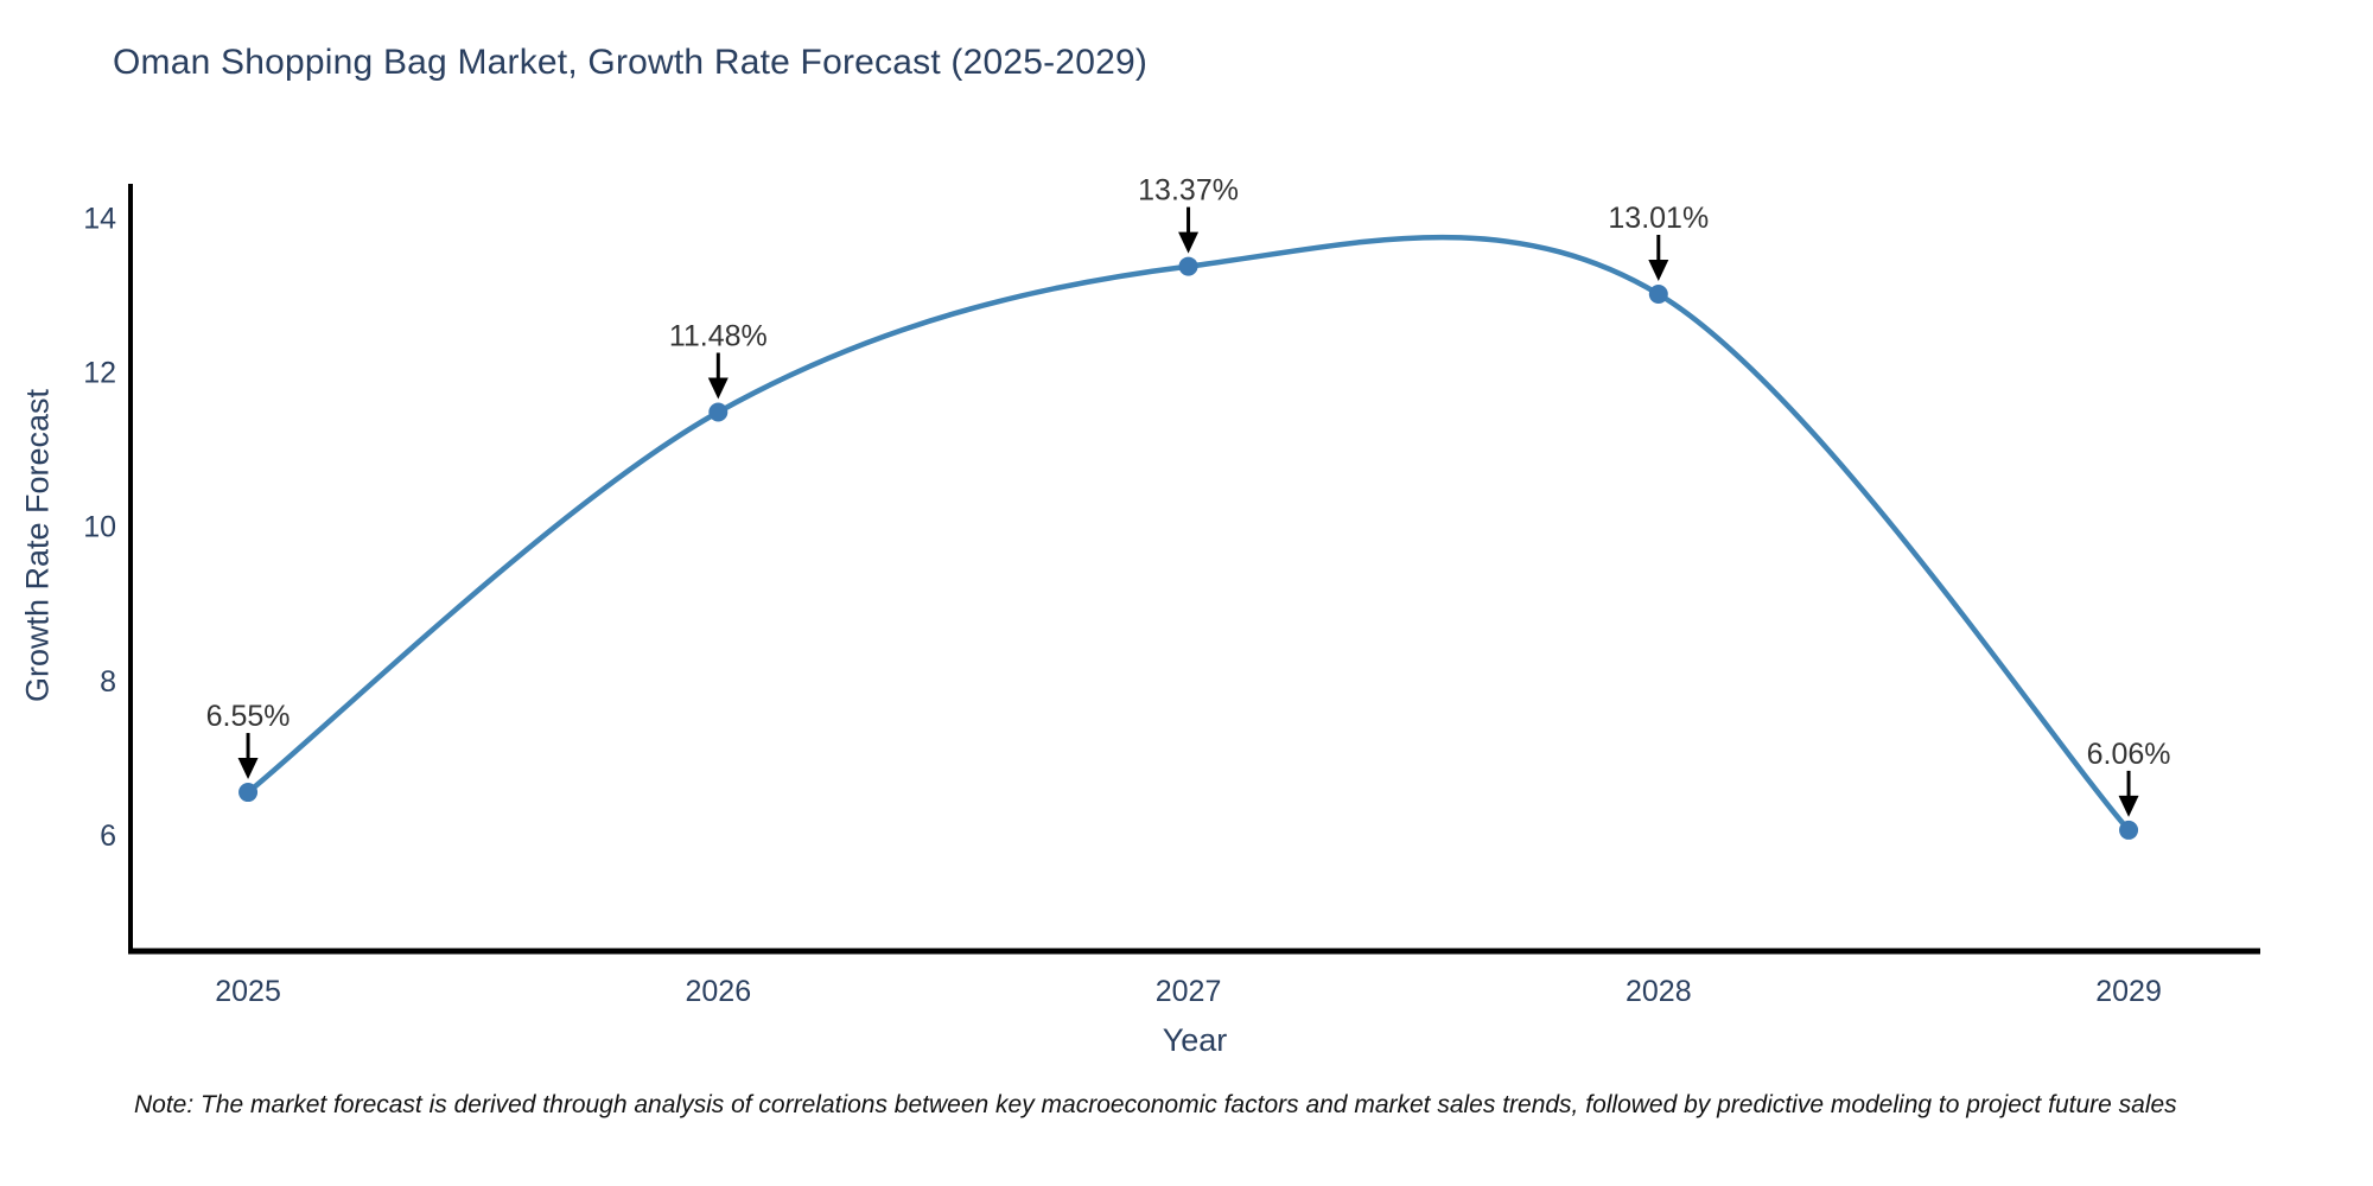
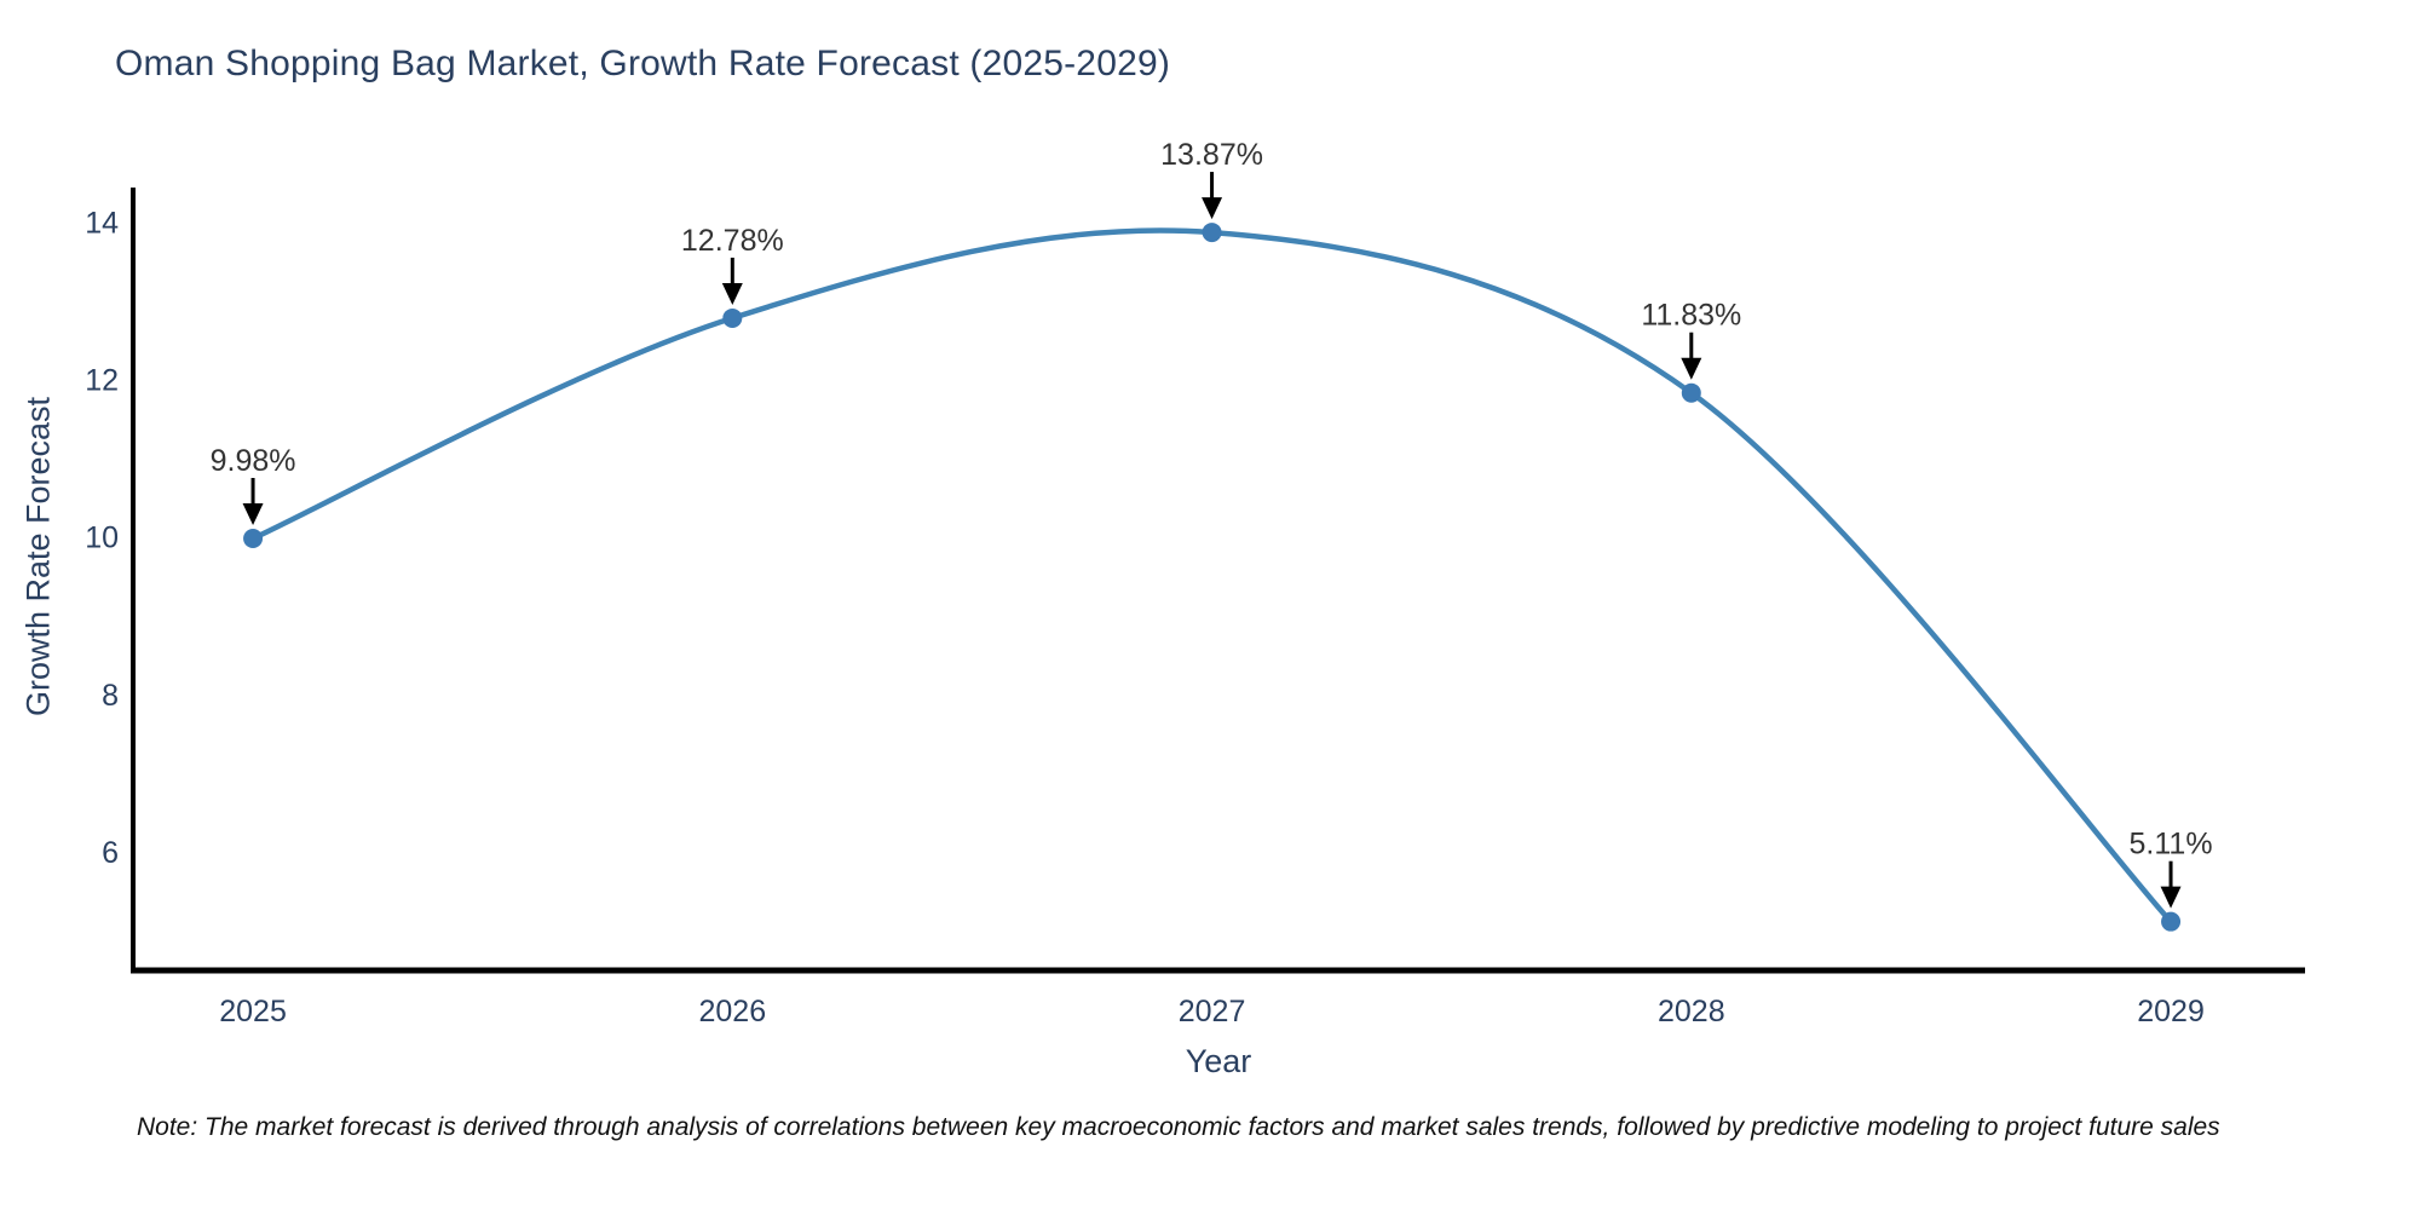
2025: 6.55% -> 9.98%
2026: 11.48% -> 12.78%
2027: 13.37% -> 13.87%
2028: 13.01% -> 11.83%
2029: 6.06% -> 5.11%
